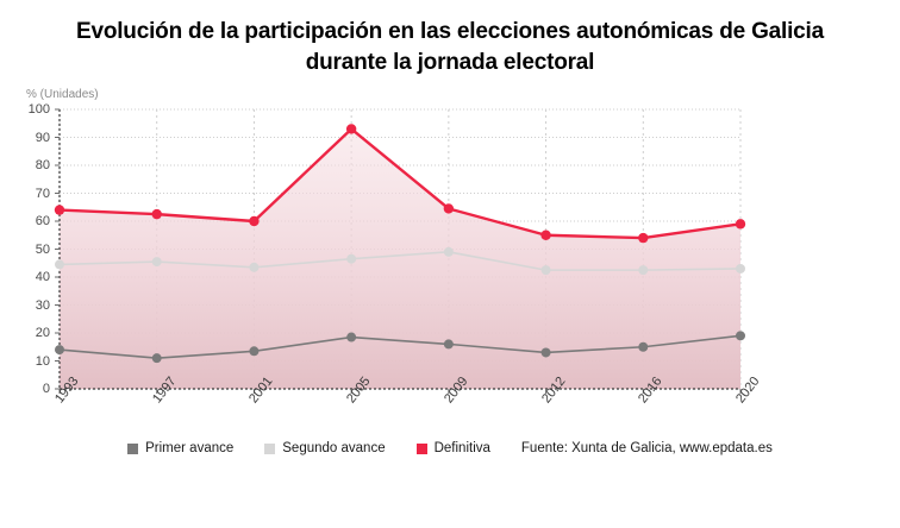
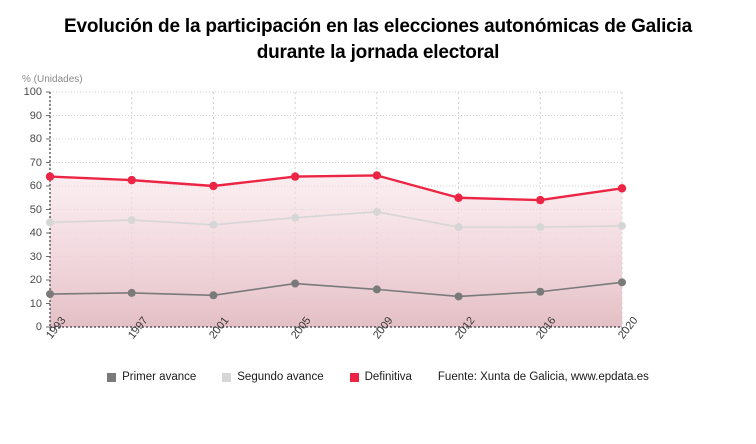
Primer avance/1997: 11 -> 14
Definitiva/2005: 93 -> 64
